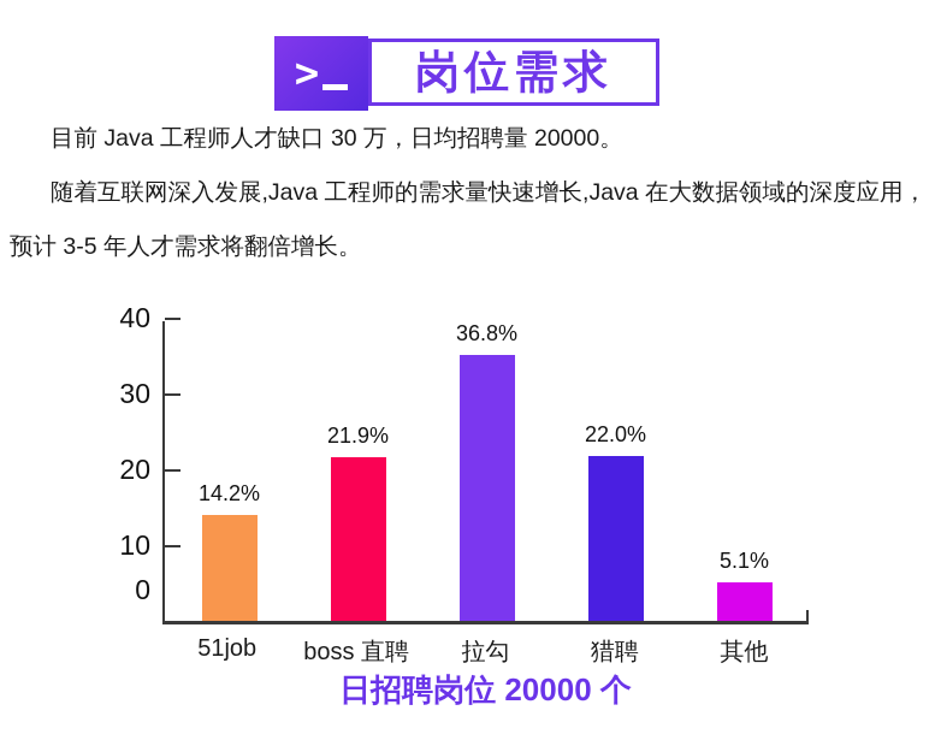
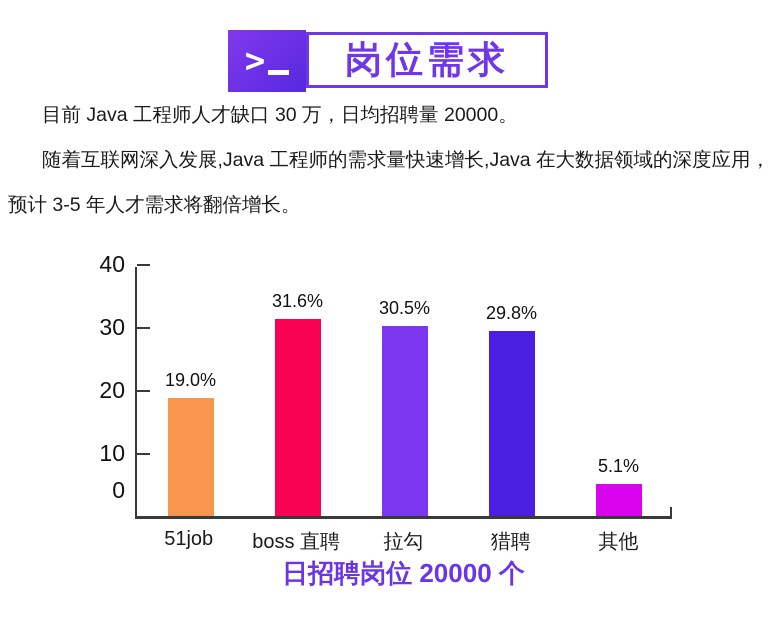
51job: 14.2% -> 19.0%
boss 直聘: 21.9% -> 31.6%
拉勾: 36.8% -> 30.5%
猎聘: 22.0% -> 29.8%
